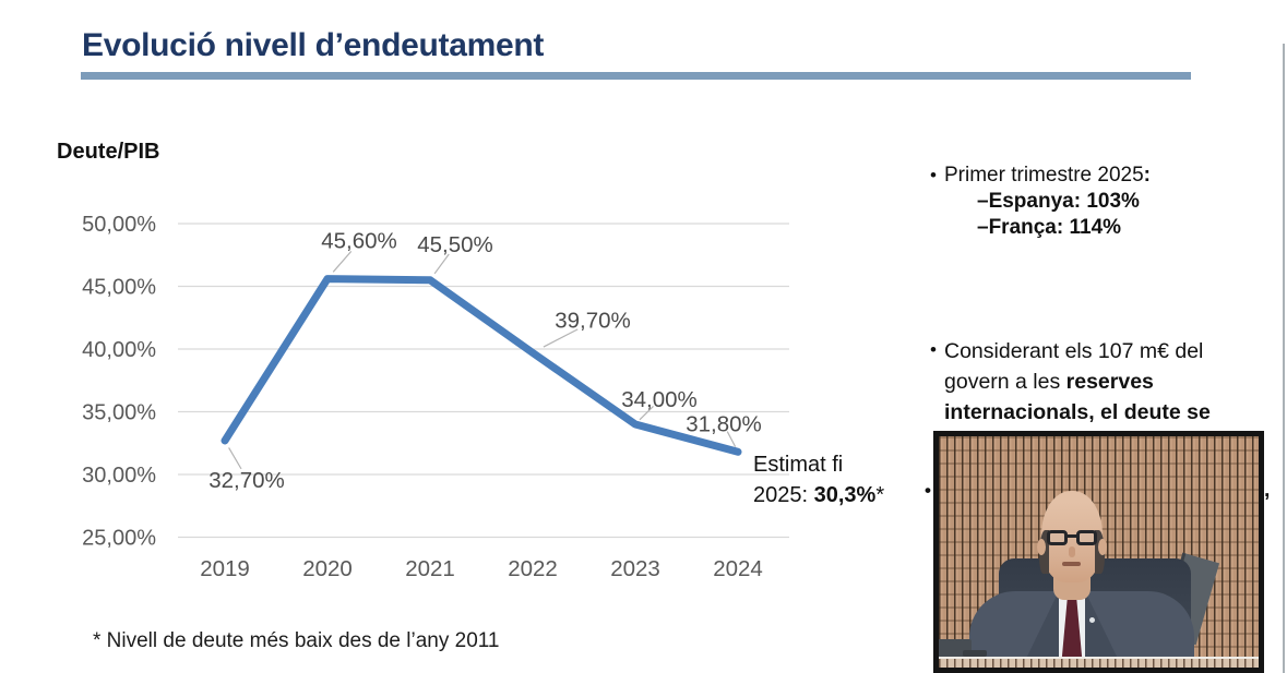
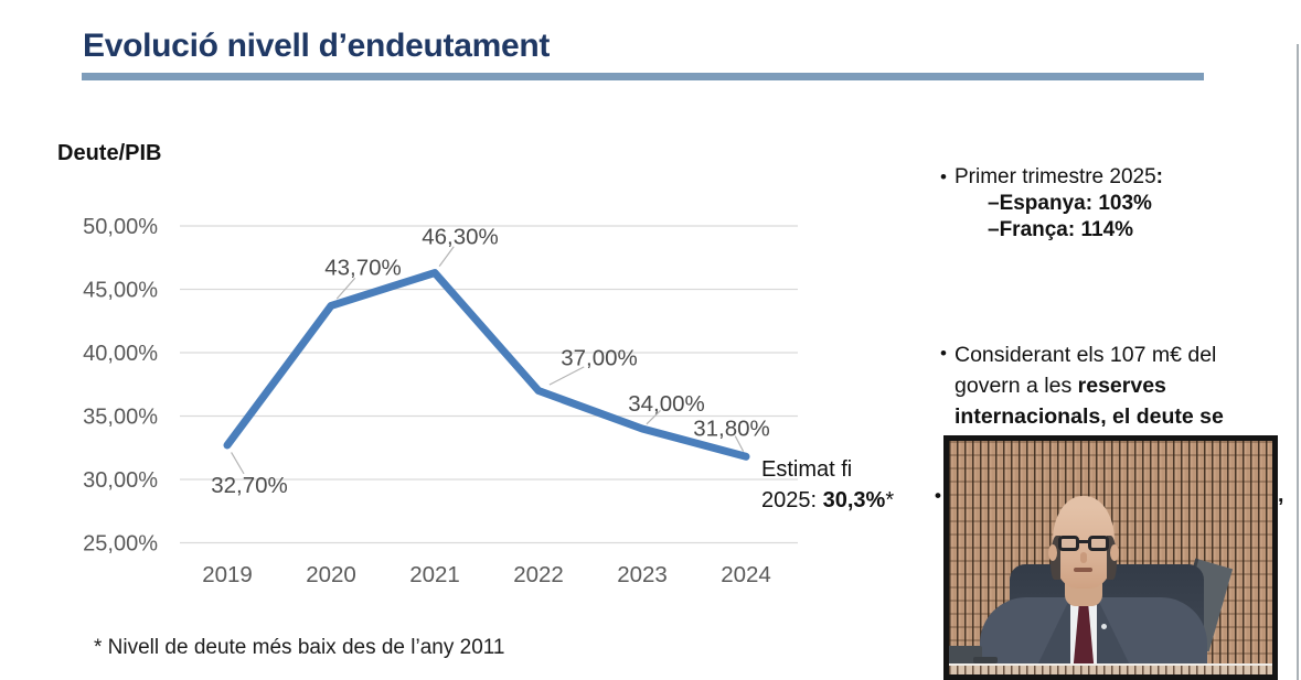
2020: 45,60% -> 43,70%
2021: 45,50% -> 46,30%
2022: 39,70% -> 37,00%
